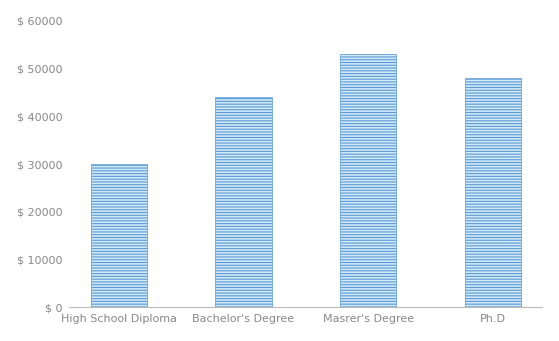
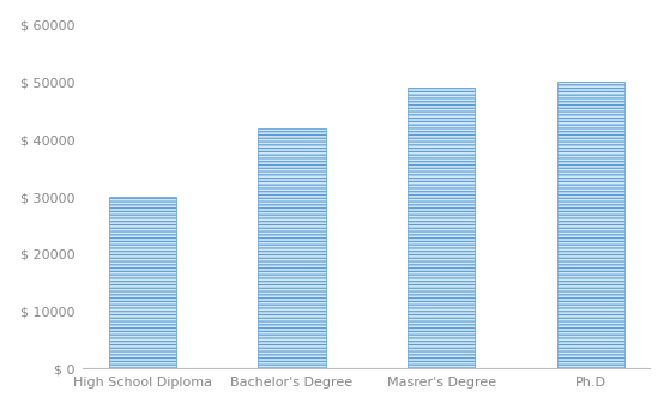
Bachelor's Degree: $ 44000 -> $ 42000
Masrer's Degree: $ 53000 -> $ 49000
Ph.D: $ 48000 -> $ 50000
